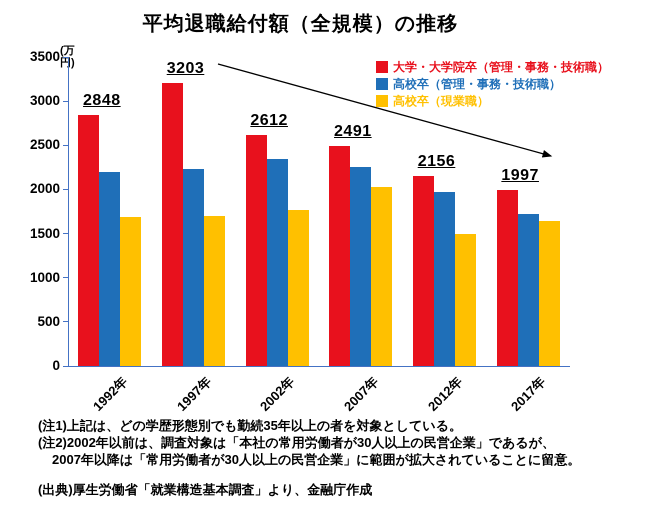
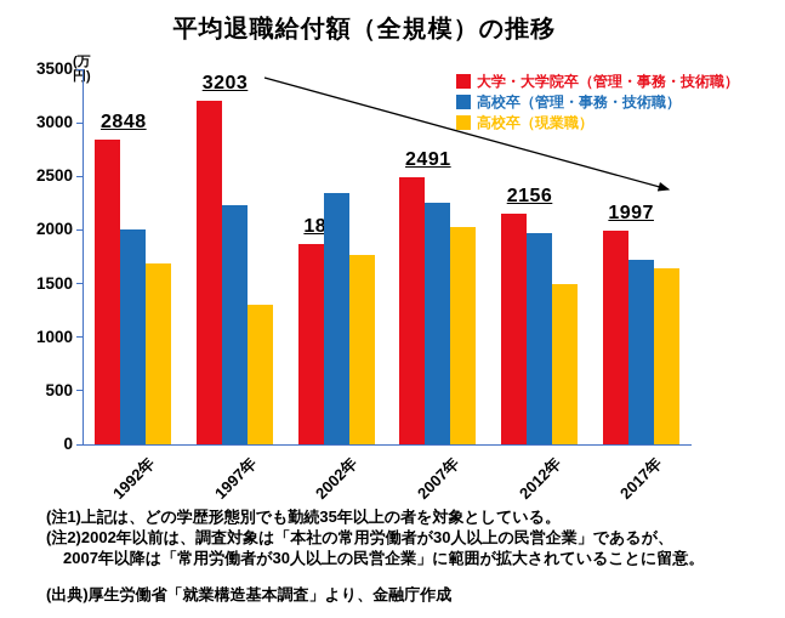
高校卒（管理・事務・技術職）/1992年: 2200 -> 2000
高校卒（現業職）/1997年: 1700 -> 1300
大学・大学院卒（管理・事務・技術職）/2002年: 2612 -> 1873
